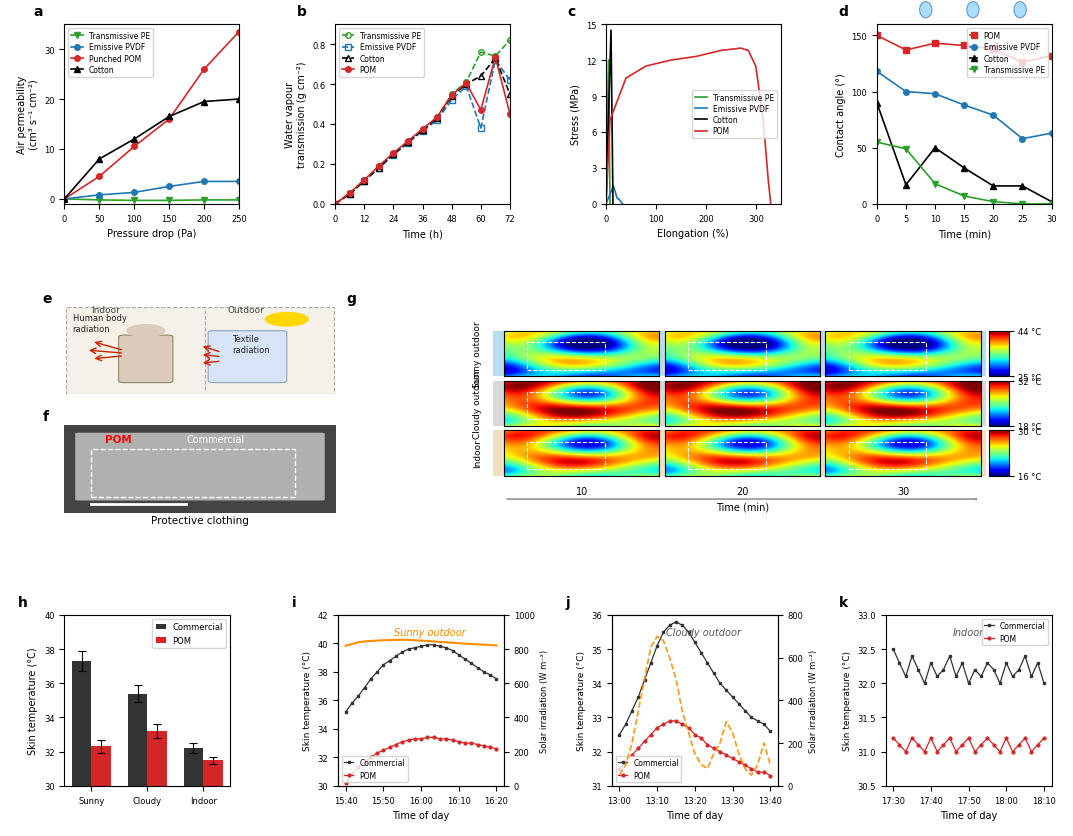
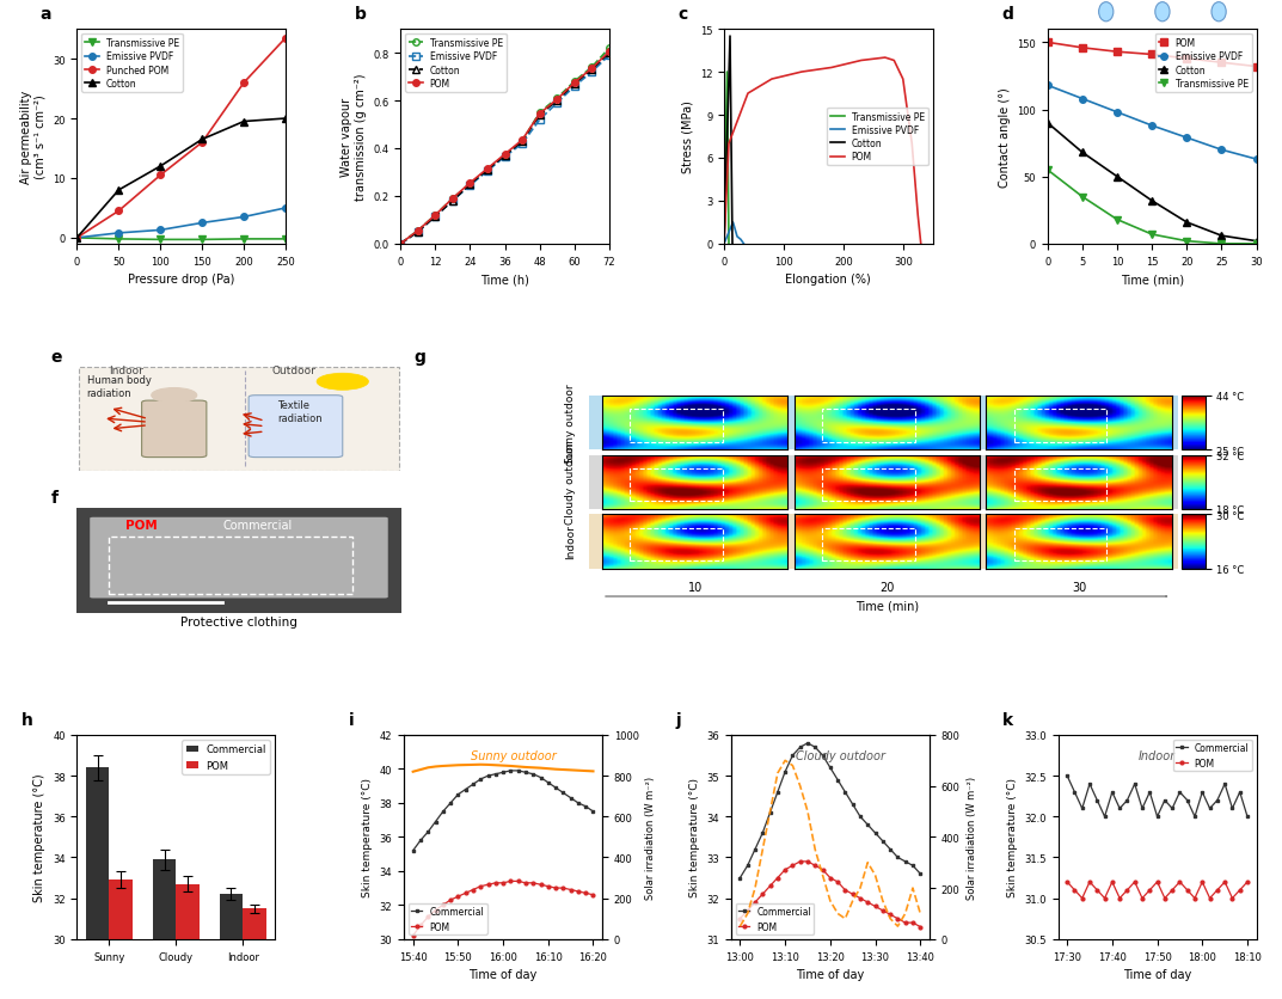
Emissive PVDF/250: 3.5 -> 5.0
Transmissive PE/60: 0.76 -> 0.68
Emissive PVDF/60: 0.38 -> 0.66
Cotton/60: 0.64 -> 0.67
POM/60: 0.47 -> 0.68
Emissive PVDF/72: 0.62 -> 0.79
Cotton/72: 0.55 -> 0.80
POM/72: 0.45 -> 0.81
POM/5: 137 -> 146
Emissive PVDF/5: 100 -> 108
Cotton/5: 17 -> 68
Transmissive PE/5: 49 -> 35
POM/25: 126 -> 135
Emissive PVDF/25: 58 -> 70
Cotton/25: 16 -> 6
Commercial/Sunny: 37.3 -> 38.4
POM/Sunny: 32.3 -> 32.9
Commercial/Cloudy: 35.4 -> 33.9
POM/Cloudy: 33.2 -> 32.7
